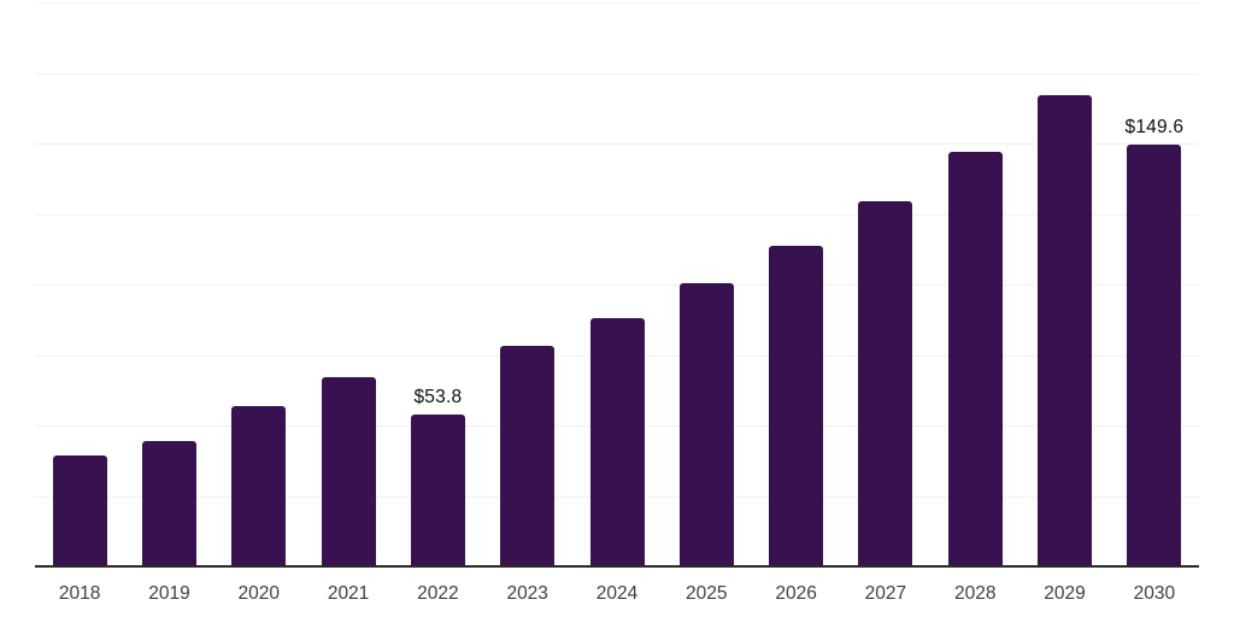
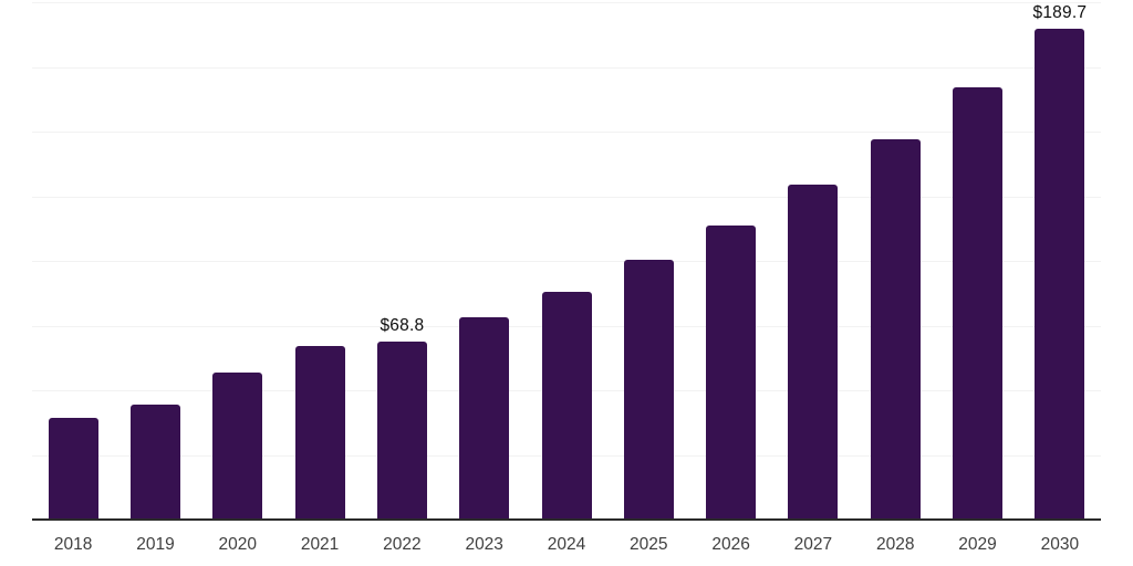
2022: $53.8 -> $68.8
2030: $149.6 -> $189.7
